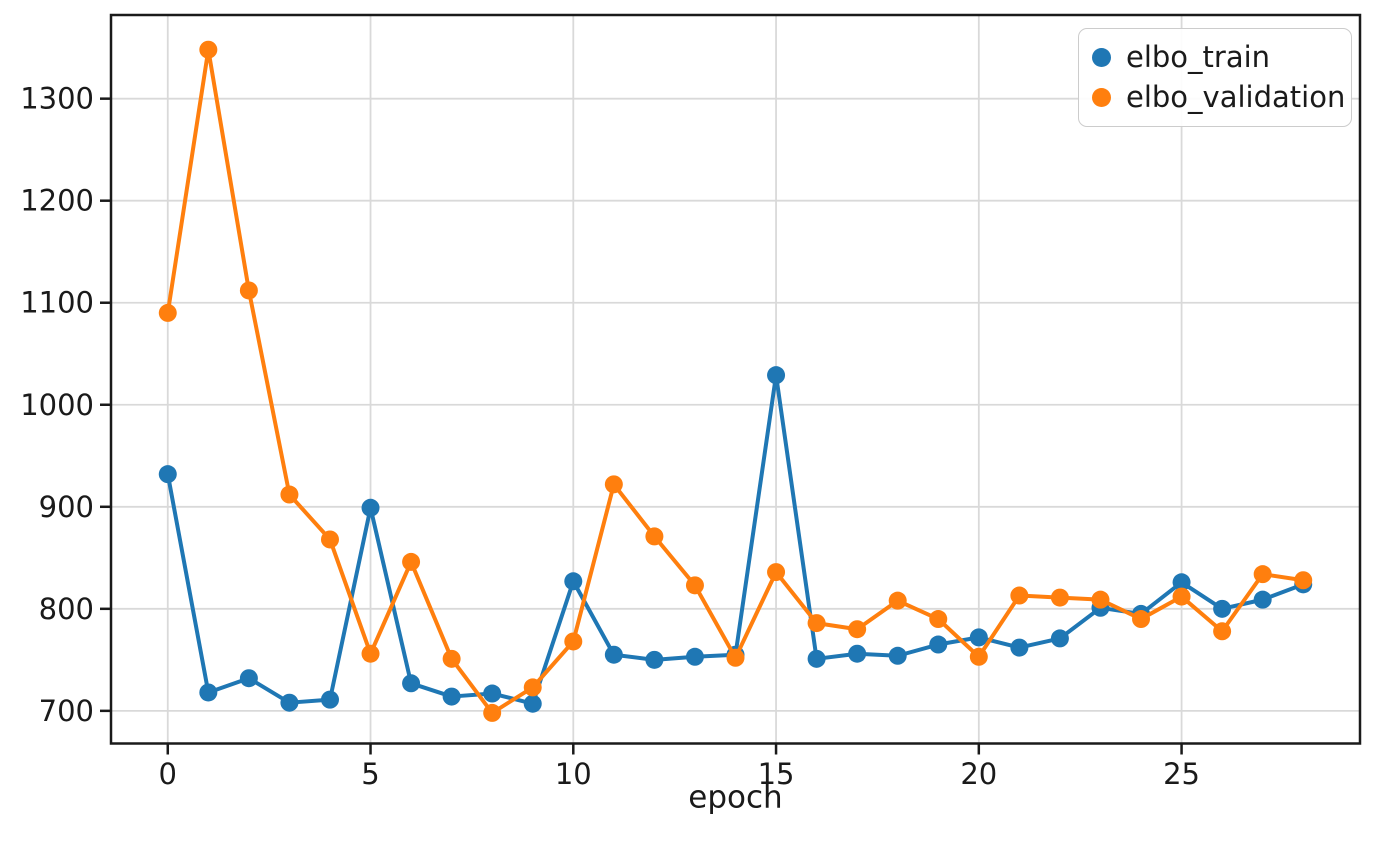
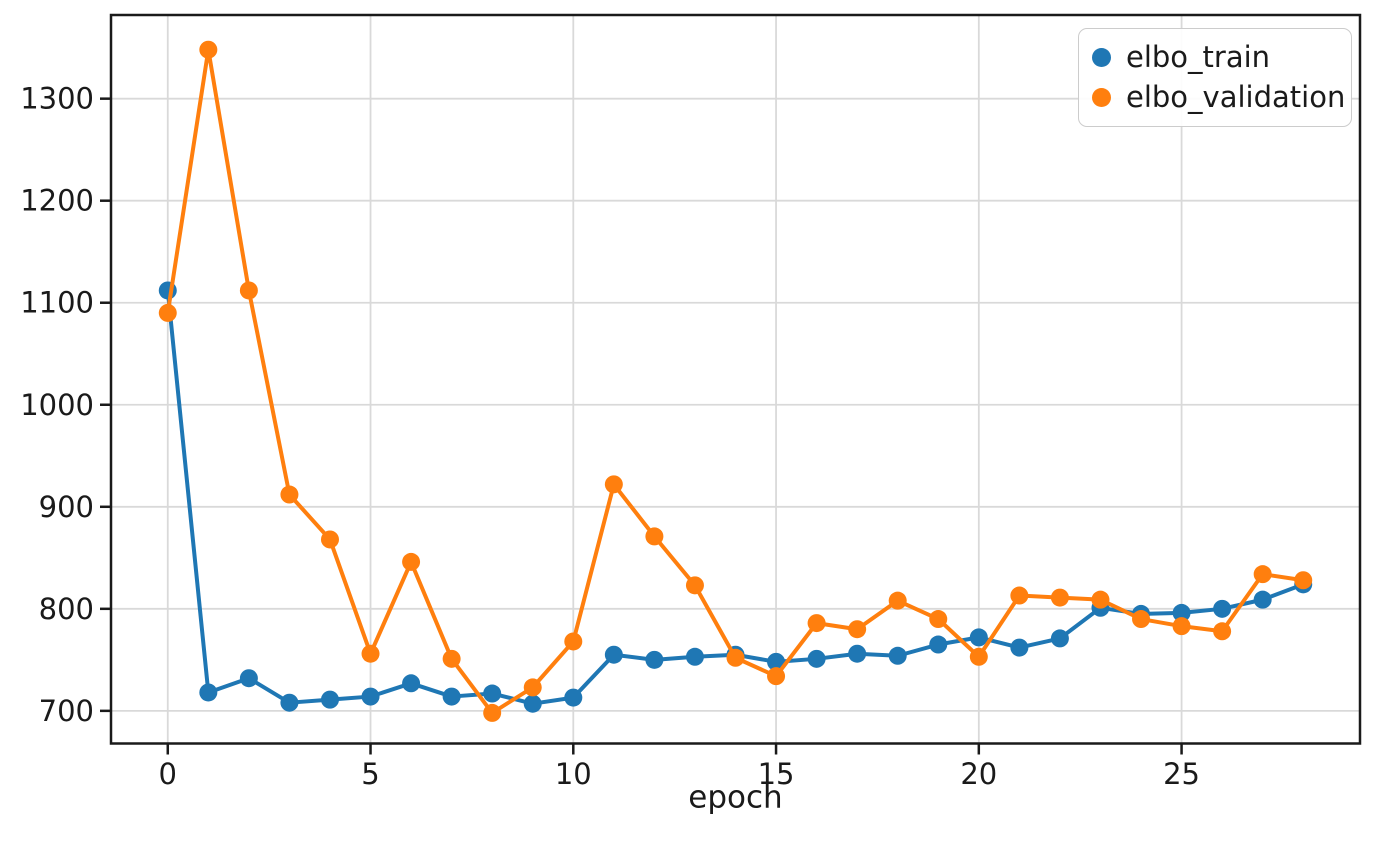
elbo_train/0: 932 -> 1112
elbo_train/5: 899 -> 714
elbo_train/10: 827 -> 713
elbo_train/15: 1029 -> 748
elbo_validation/15: 836 -> 734
elbo_train/25: 826 -> 796
elbo_validation/25: 812 -> 783
